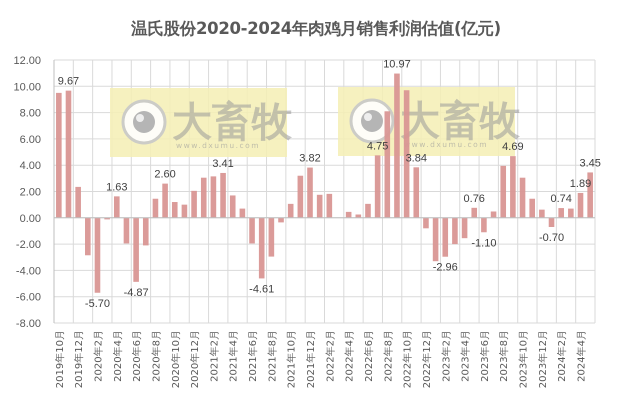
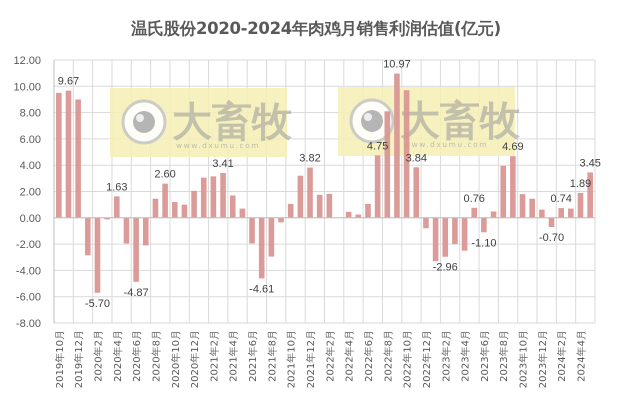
2019年12月: 2.4 -> 9.0
2023年4月: -1.6 -> -2.5
2023年10月: 3.0 -> 1.8
